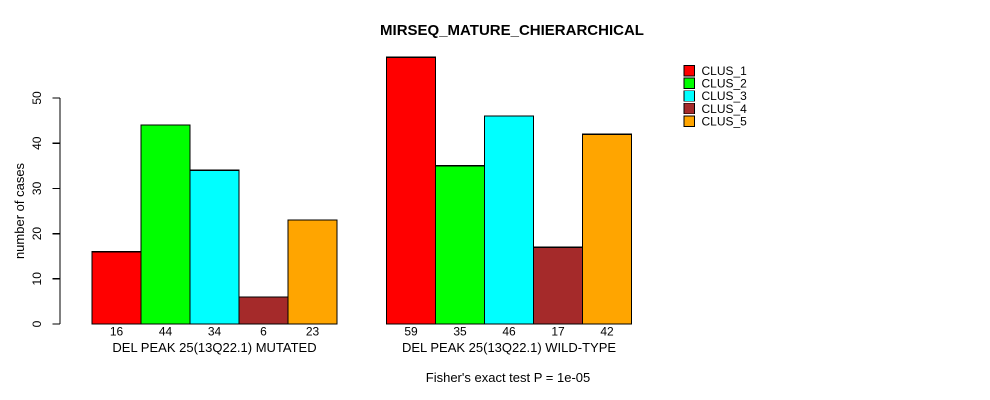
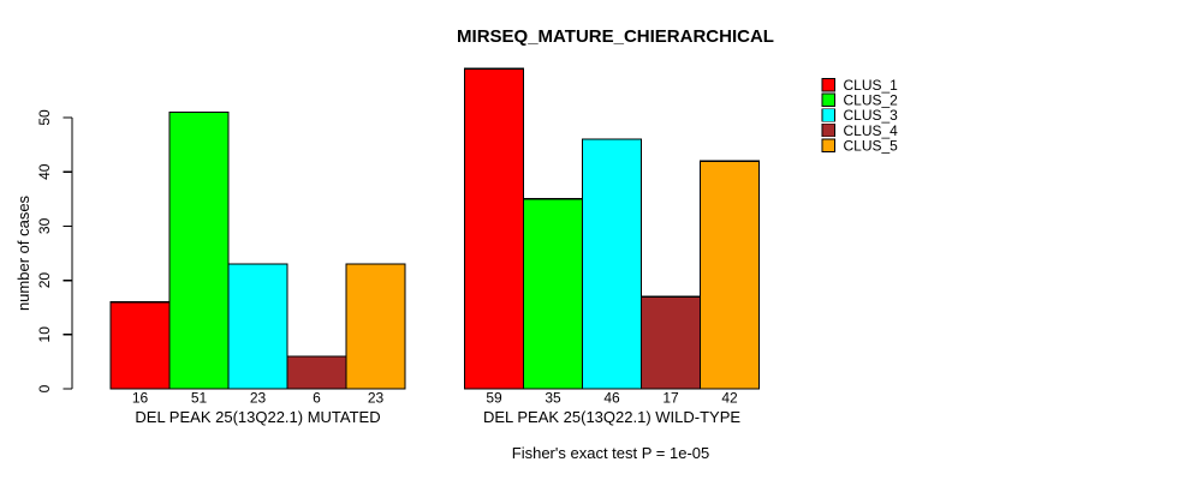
CLUS_2/DEL PEAK 25(13Q22.1) MUTATED: 44 -> 51
CLUS_3/DEL PEAK 25(13Q22.1) MUTATED: 34 -> 23
